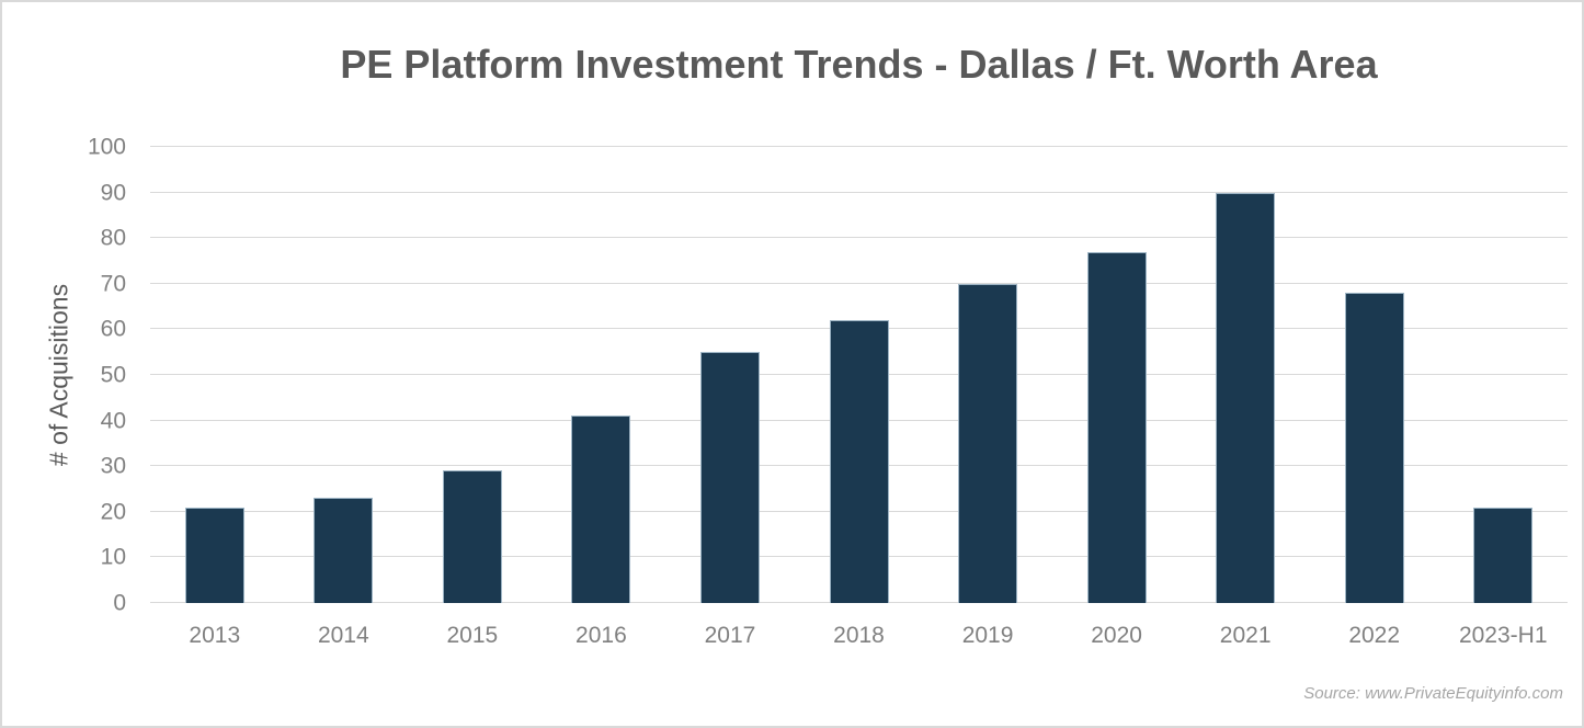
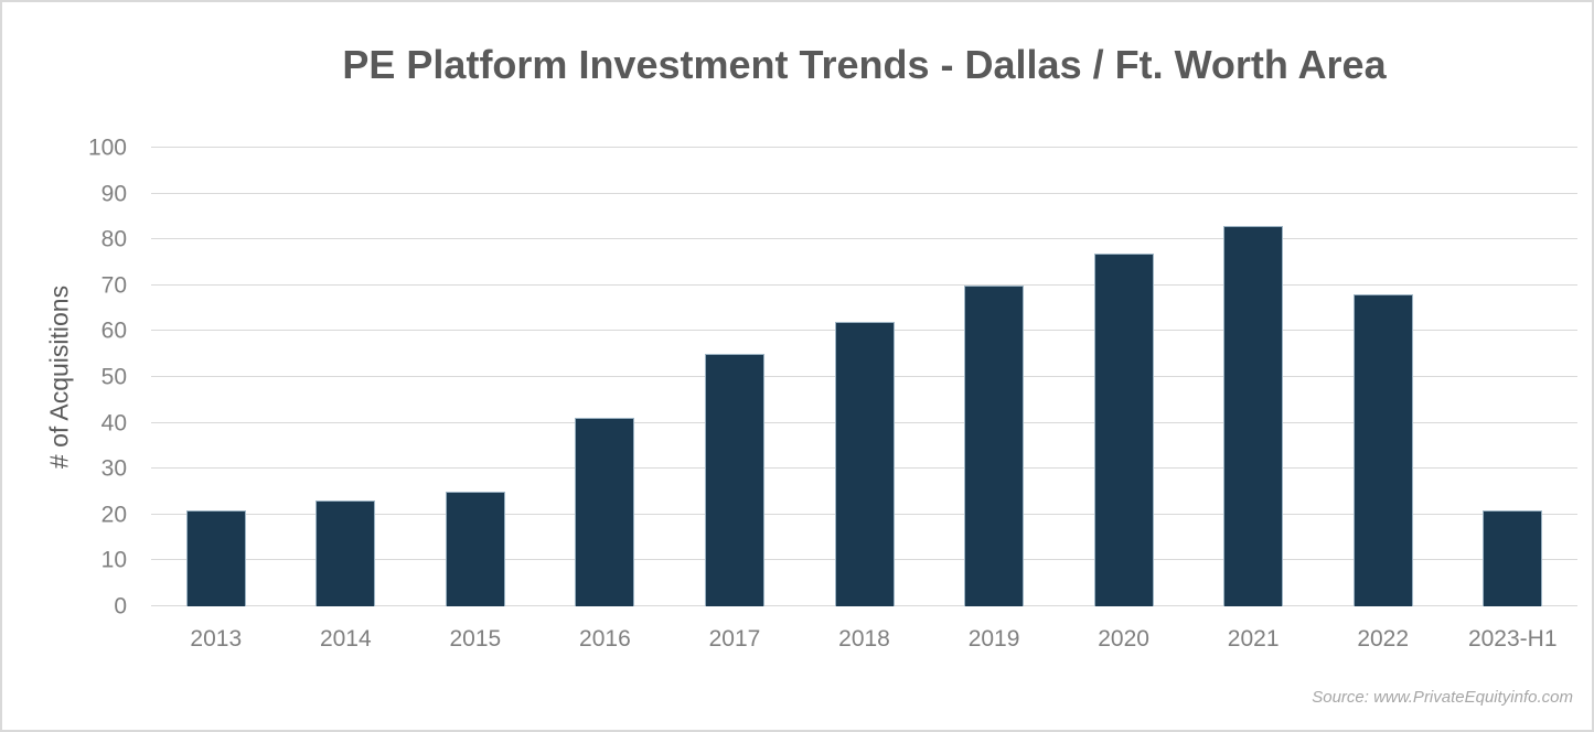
2015: 29 -> 25
2021: 90 -> 83
